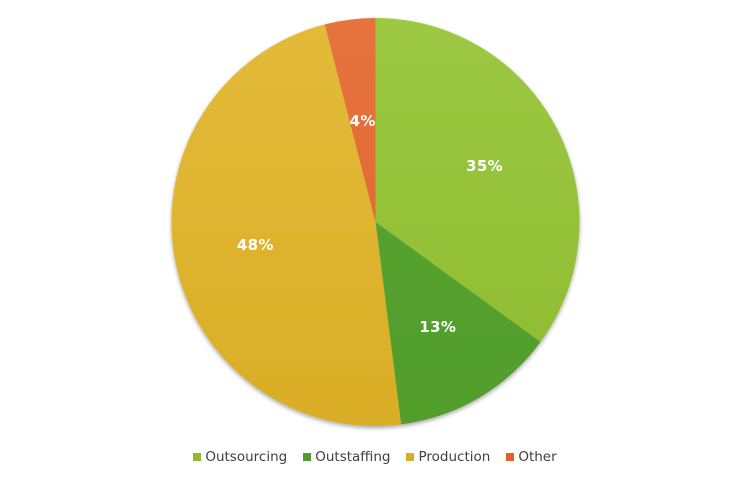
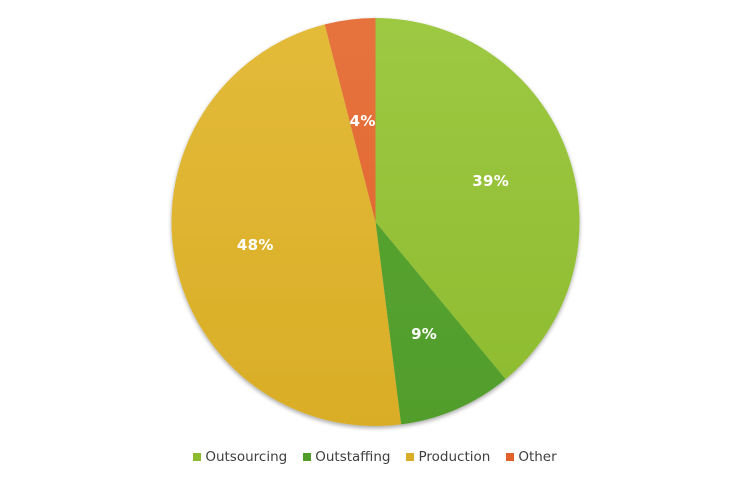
Outsourcing: 35% -> 39%
Outstaffing: 13% -> 9%
